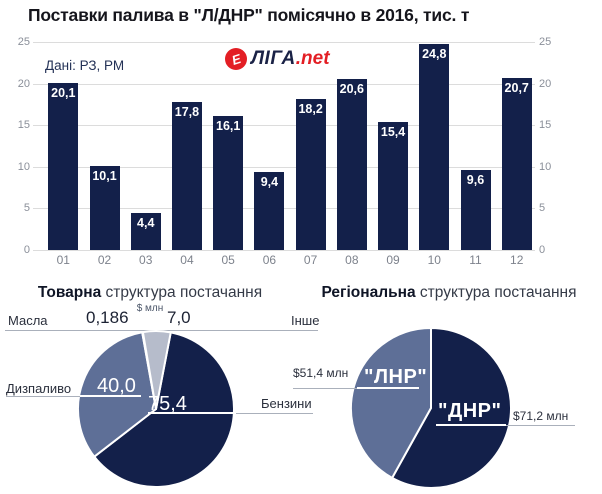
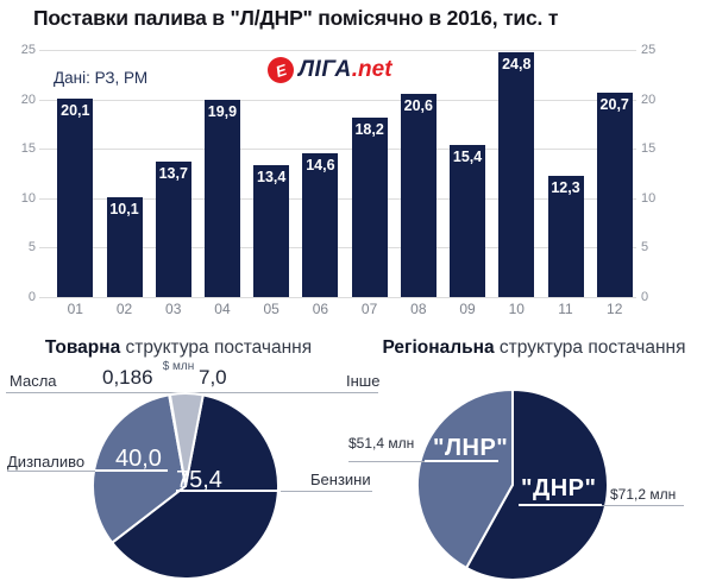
Поставки палива в "Л/ДНР" помісячно в 2016, тис. т/03: 4,4 -> 13,7
Поставки палива в "Л/ДНР" помісячно в 2016, тис. т/04: 17,8 -> 19,9
Поставки палива в "Л/ДНР" помісячно в 2016, тис. т/05: 16,1 -> 13,4
Поставки палива в "Л/ДНР" помісячно в 2016, тис. т/06: 9,4 -> 14,6
Поставки палива в "Л/ДНР" помісячно в 2016, тис. т/11: 9,6 -> 12,3
